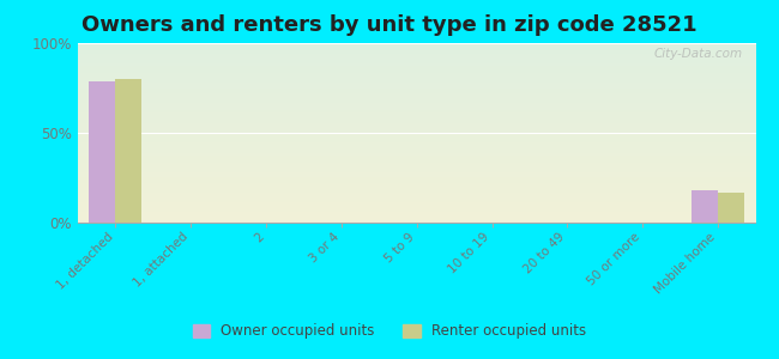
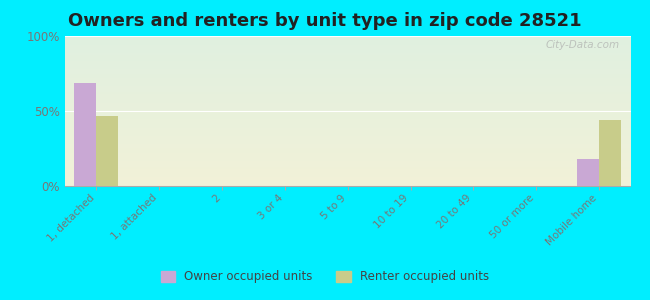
Owner occupied units/1, detached: 79% -> 69%
Renter occupied units/1, detached: 80% -> 47%
Renter occupied units/Mobile home: 17% -> 44%
